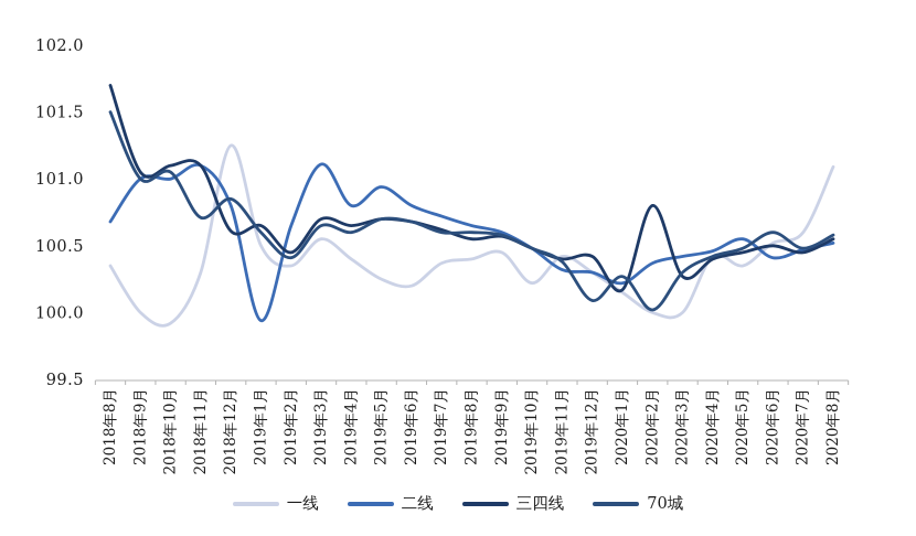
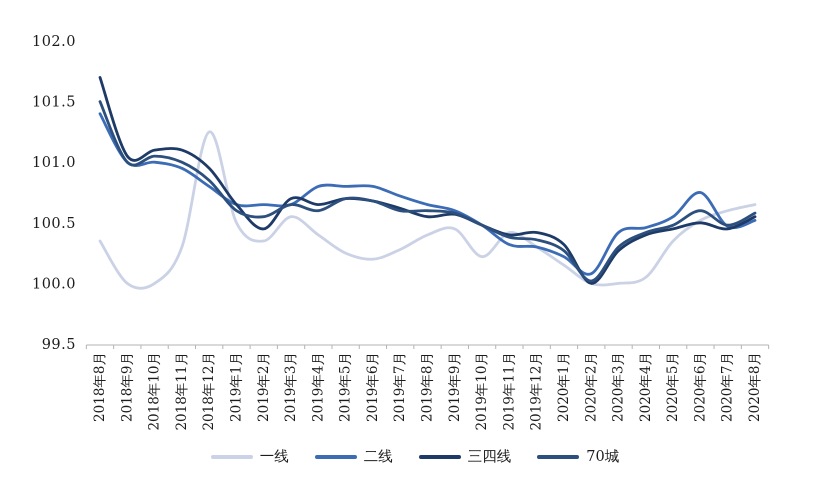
二线/2018年8月: 100.68 -> 101.40
一线/2018年10月: 99.92 -> 100.00
二线/2018年11月: 101.10 -> 100.95
70城/2018年11月: 100.71 -> 101.00
三四线/2018年12月: 100.61 -> 100.95
二线/2019年1月: 99.94 -> 100.65
70城/2019年2月: 100.41 -> 100.55
二线/2019年3月: 101.11 -> 100.65
二线/2019年5月: 100.94 -> 100.80
一线/2019年7月: 100.37 -> 100.28
70城/2019年12月: 100.09 -> 100.36
三四线/2020年1月: 100.17 -> 100.32
二线/2020年2月: 100.37 -> 100.08
三四线/2020年2月: 100.80 -> 100.00
一线/2020年4月: 100.42 -> 100.05
二线/2020年6月: 100.41 -> 100.75
一线/2020年8月: 101.09 -> 100.65
